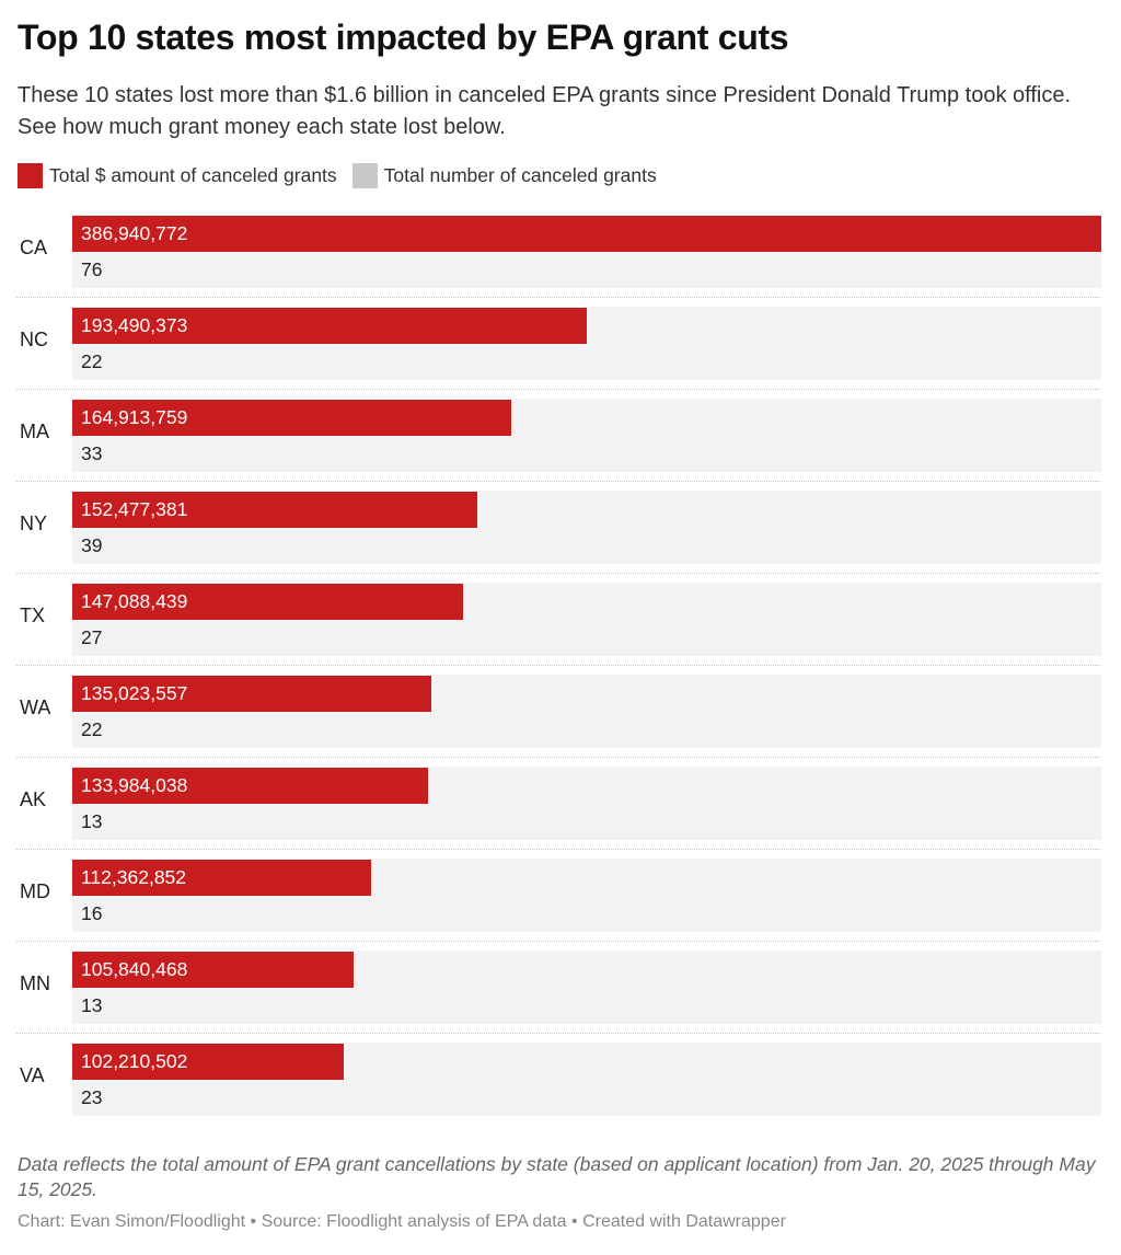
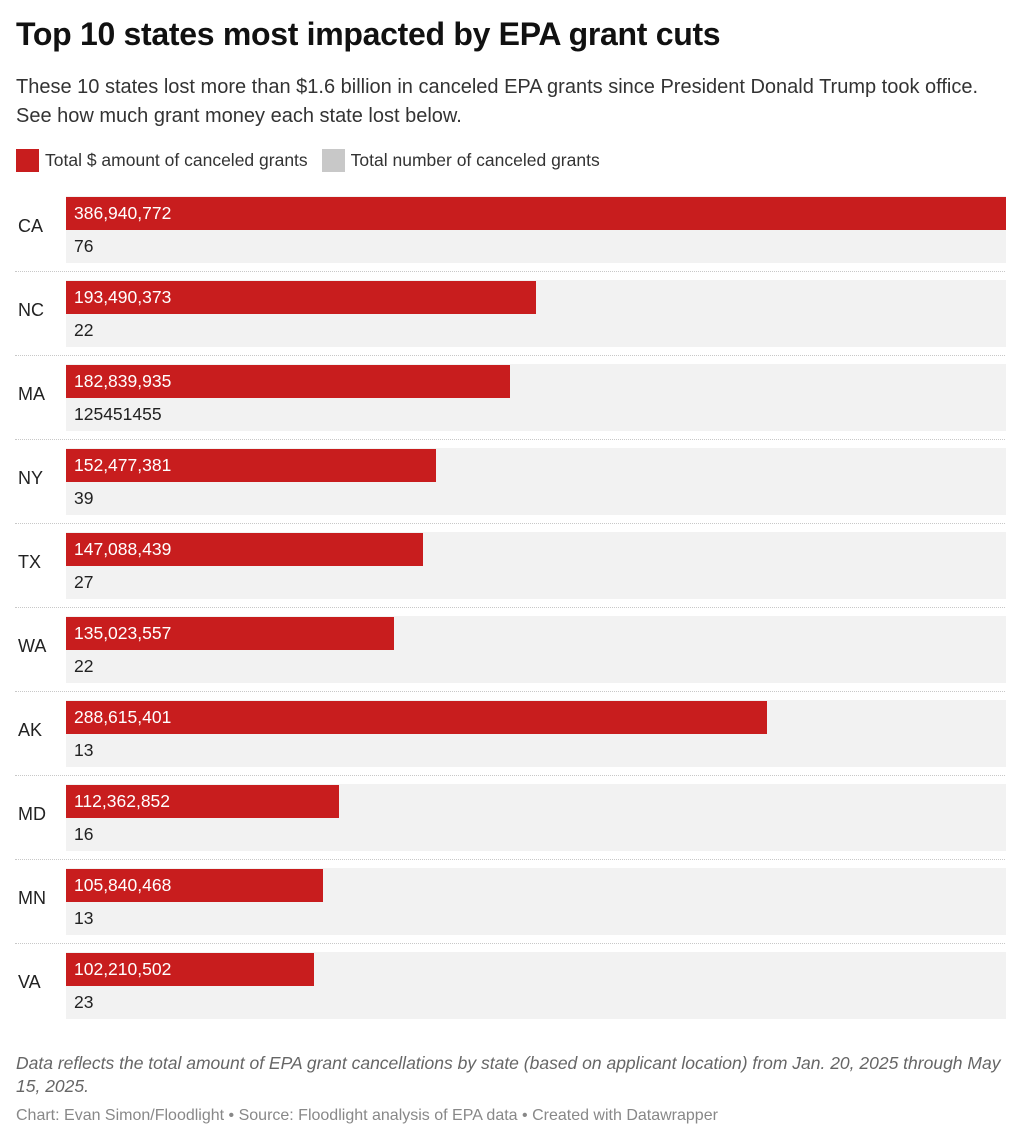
Total $ amount of canceled grants/MA: 164,913,759 -> 182,839,935
Total number of canceled grants/MA: 33 -> 125451455
Total $ amount of canceled grants/AK: 133,984,038 -> 288,615,401
